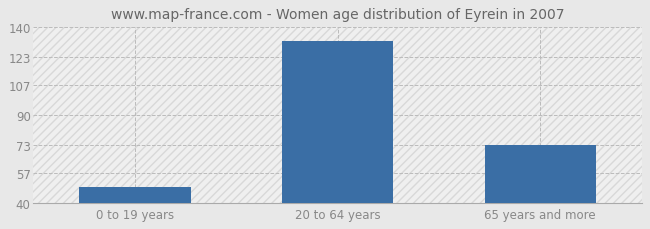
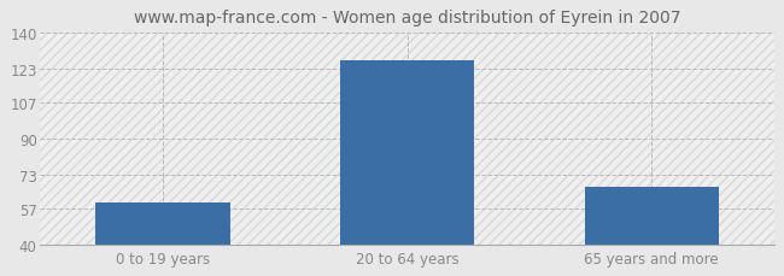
0 to 19 years: 49 -> 60
20 to 64 years: 132 -> 127
65 years and more: 73 -> 67
